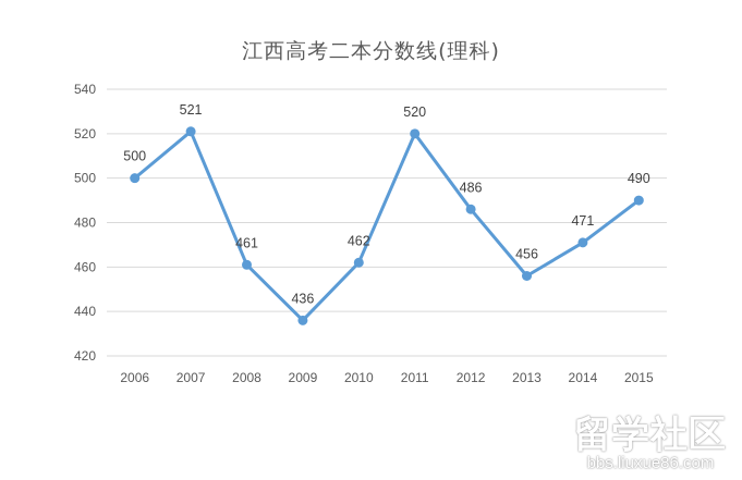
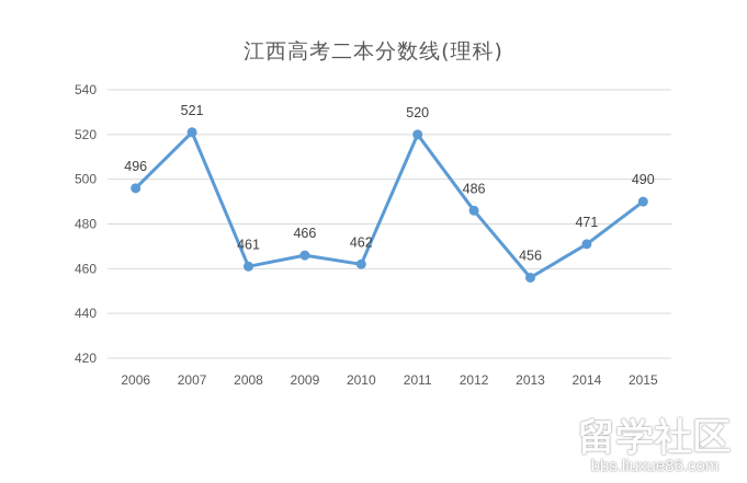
2006: 500 -> 496
2009: 436 -> 466
